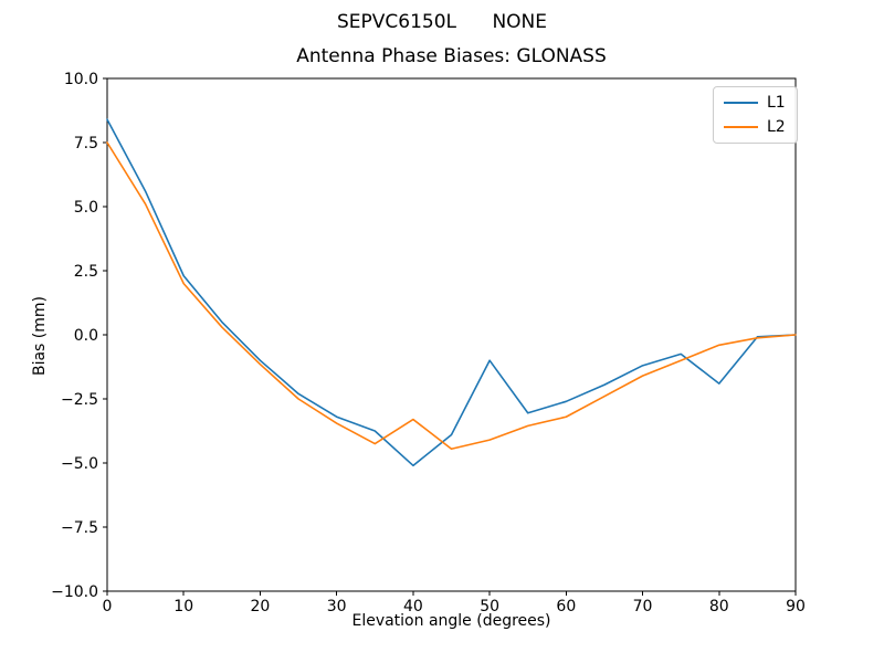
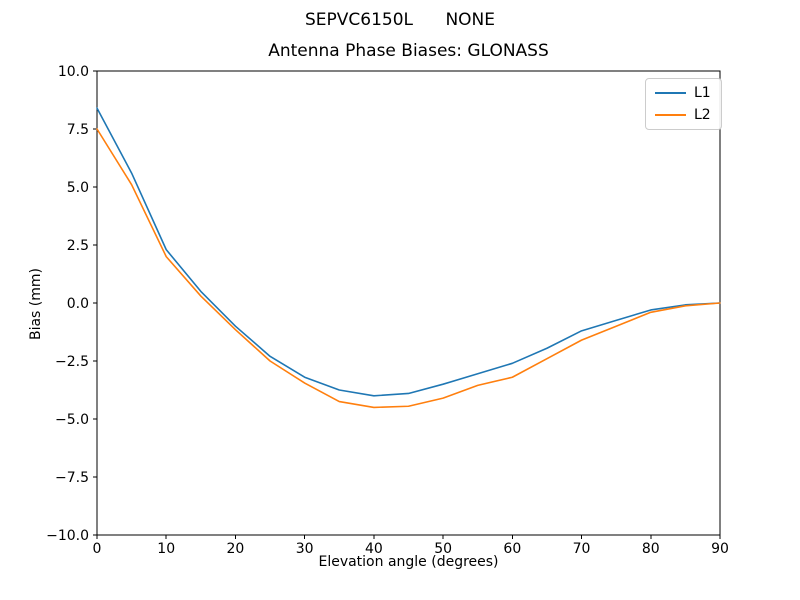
L1/40: -5.1 -> -4.0
L2/40: -3.3 -> -4.5
L1/50: -1.0 -> -3.5
L1/80: -1.9 -> -0.3
